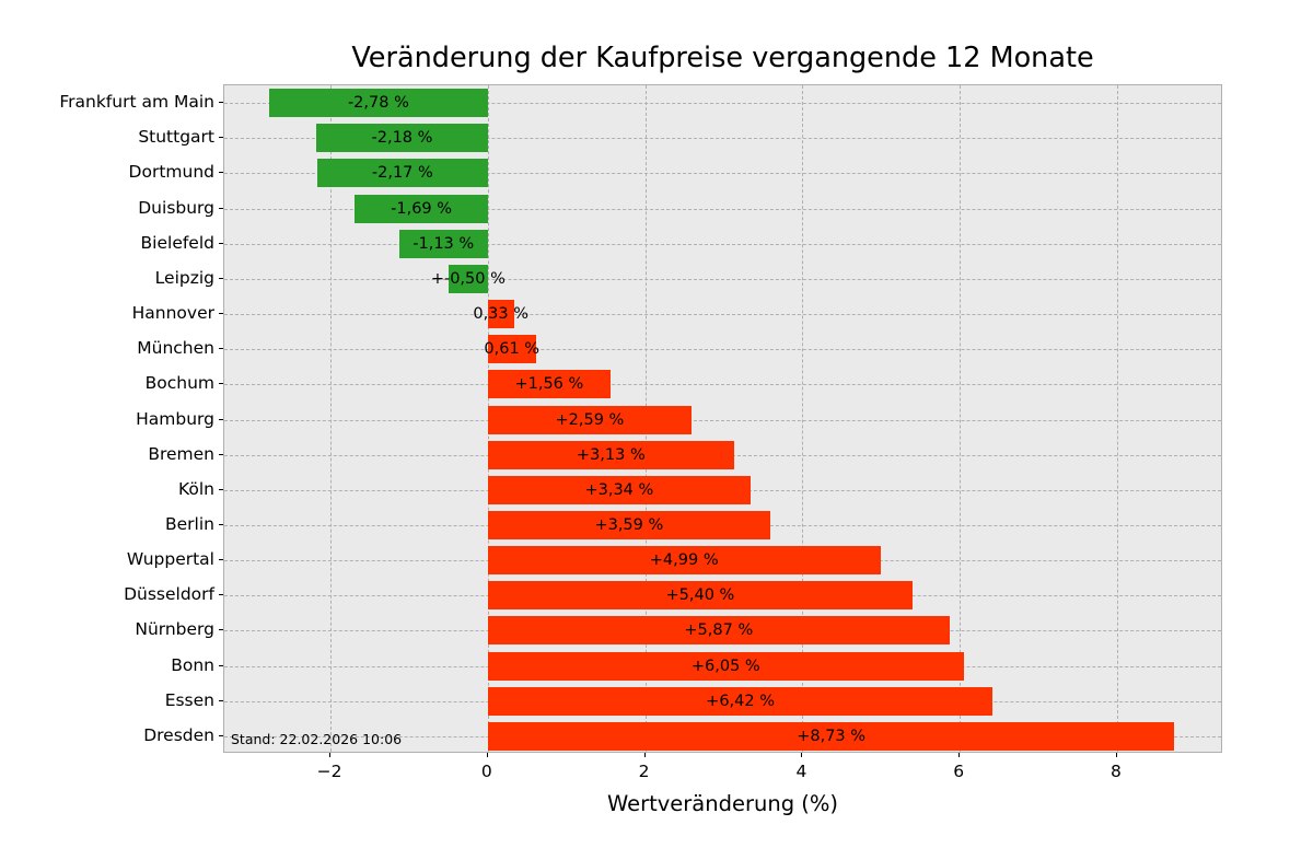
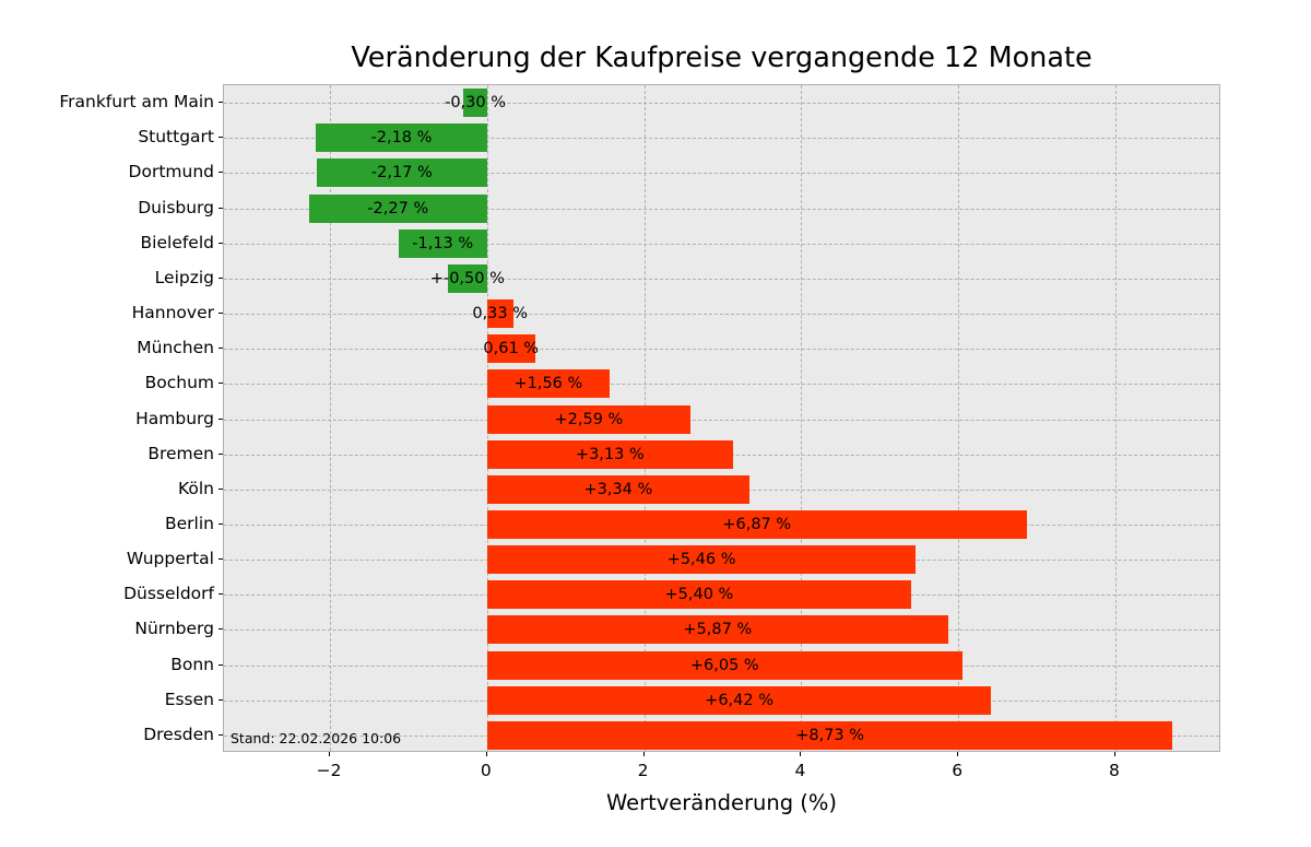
Frankfurt am Main: -2,78 -> -0,30
Duisburg: -1,69 -> -2,27
Berlin: +3,59 -> +6,87
Wuppertal: +4,99 -> +5,46
